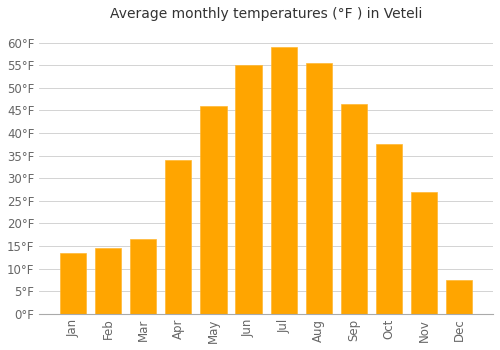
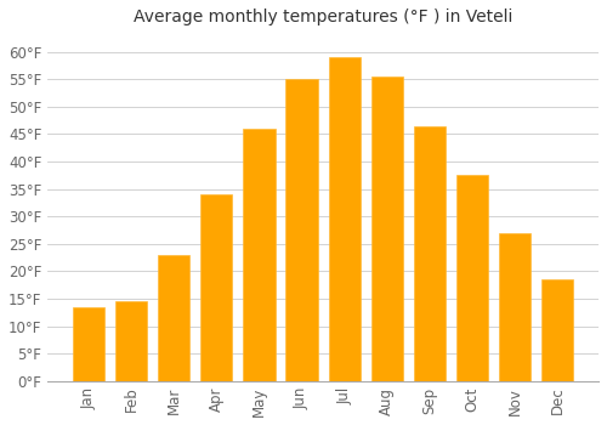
Mar: 16.5°F -> 23.0°F
Dec: 7.5°F -> 18.5°F
